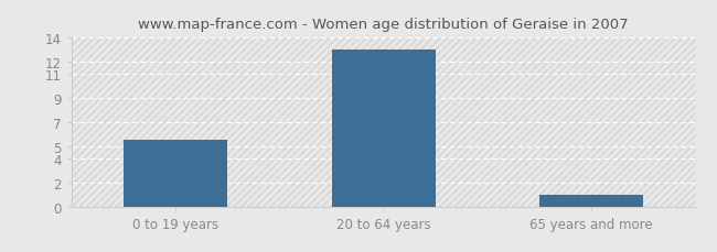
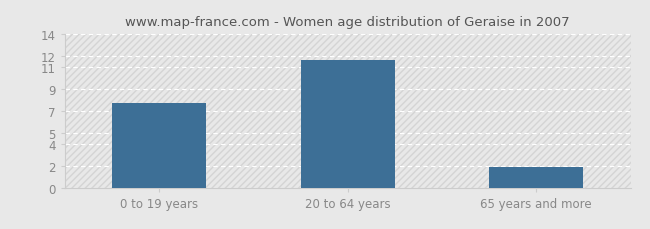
0 to 19 years: 5.5 -> 7.7
20 to 64 years: 13.0 -> 11.6
65 years and more: 1.0 -> 1.9
